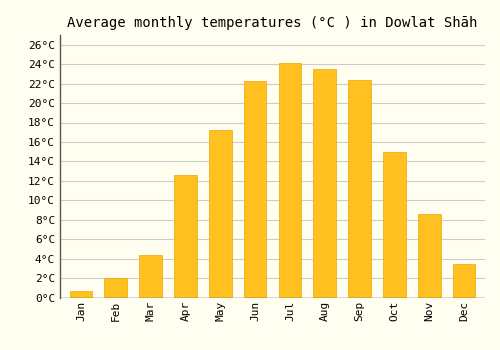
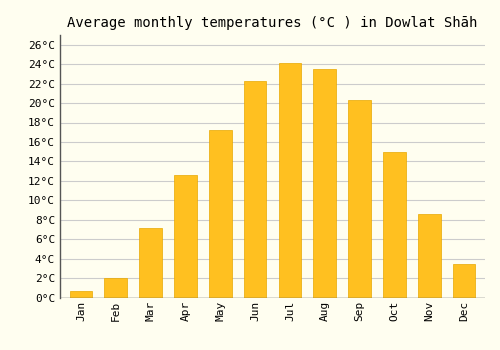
Mar: 4.4°C -> 7.1°C
Sep: 22.4°C -> 20.3°C
